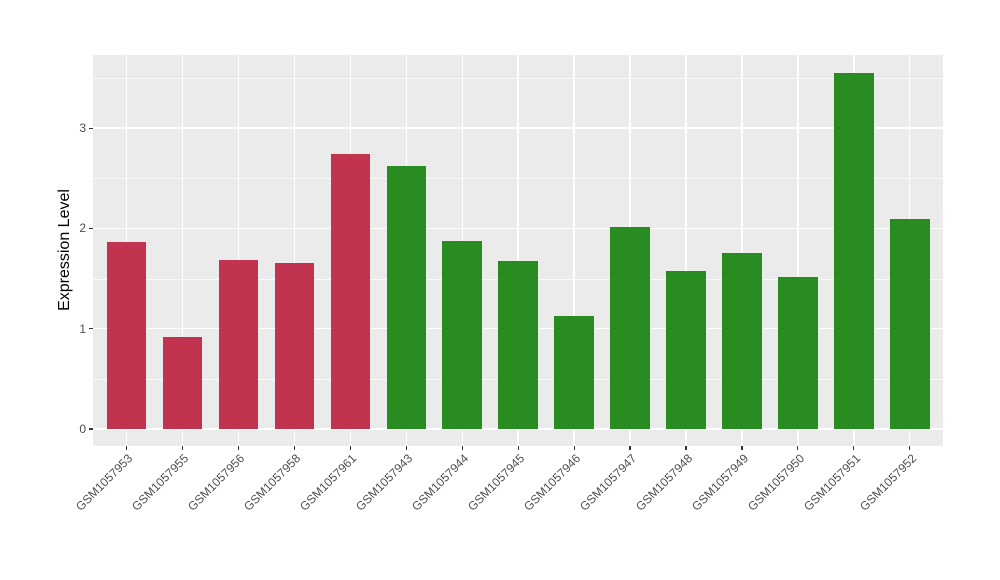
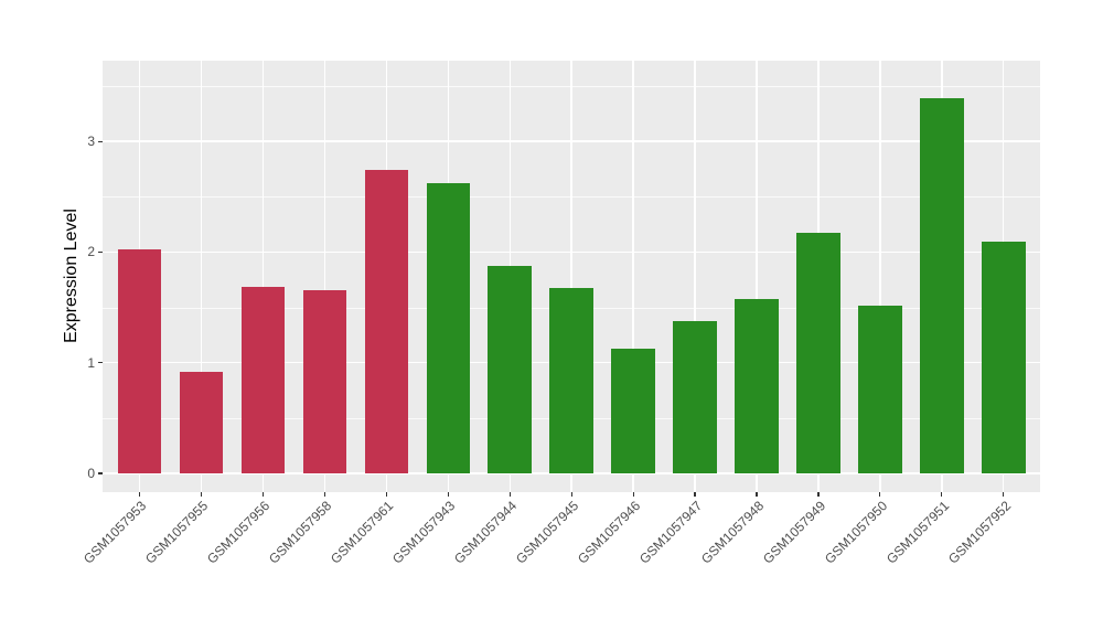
GSM1057953: 1.86 -> 2.02
GSM1057947: 2.01 -> 1.38
GSM1057949: 1.75 -> 2.17
GSM1057951: 3.55 -> 3.39
